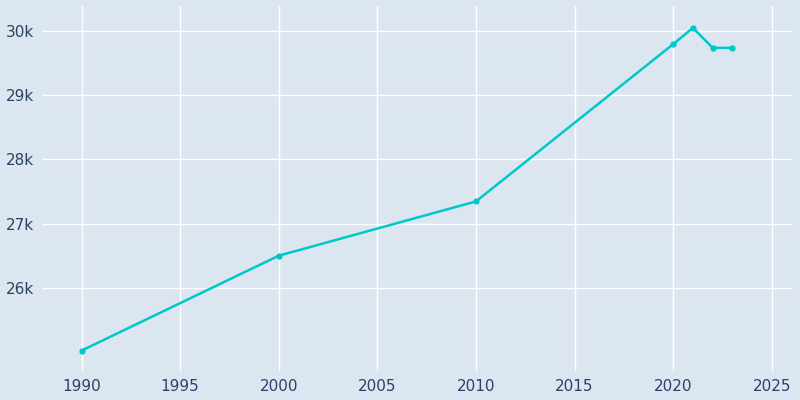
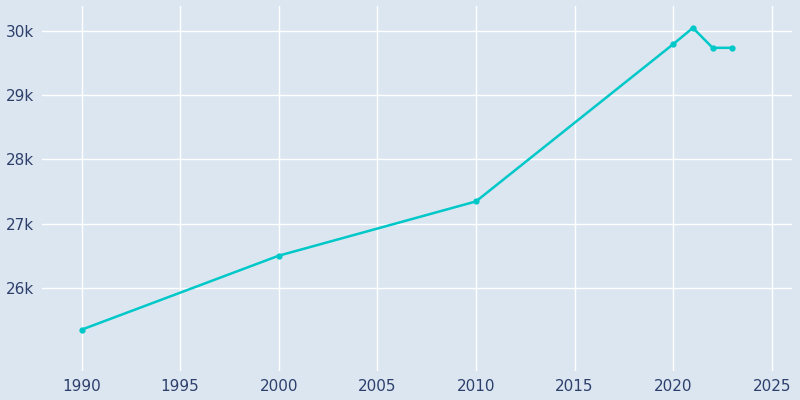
1990: 25.02k -> 25.35k
